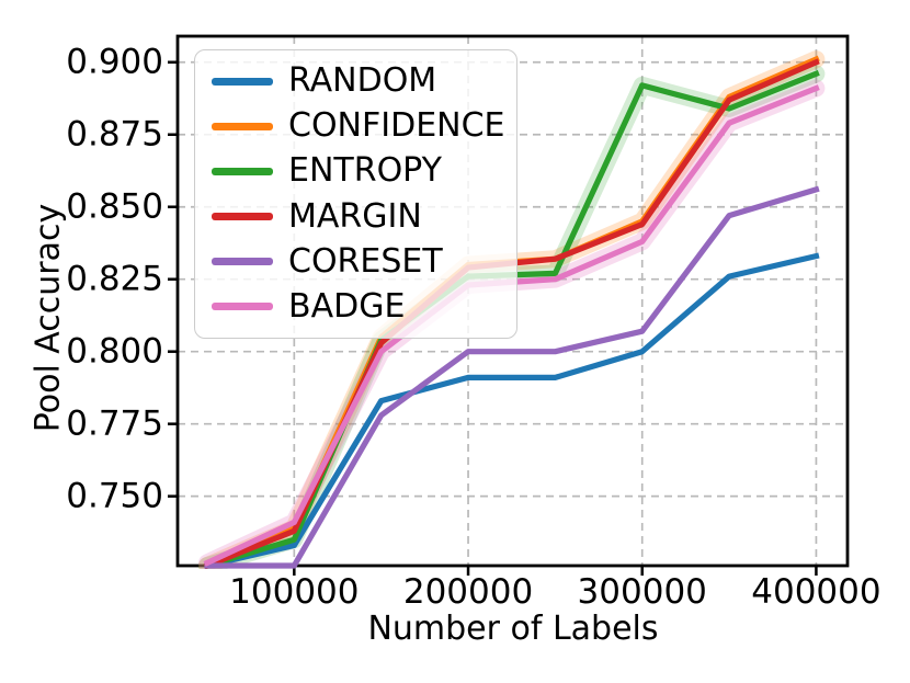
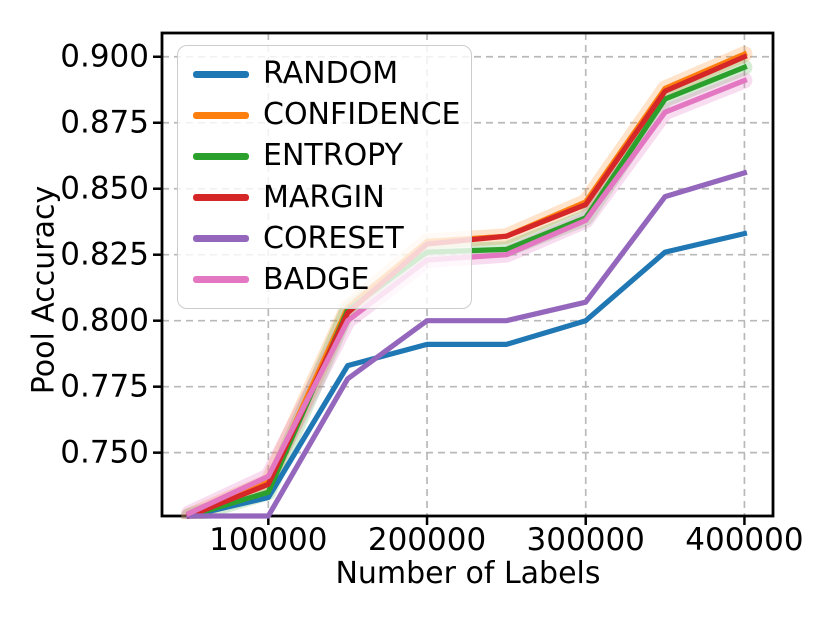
ENTROPY/300000: 0.892 -> 0.839
